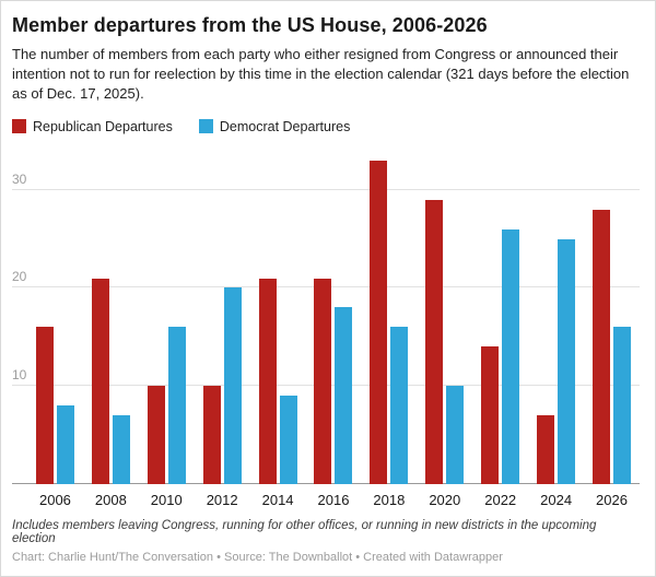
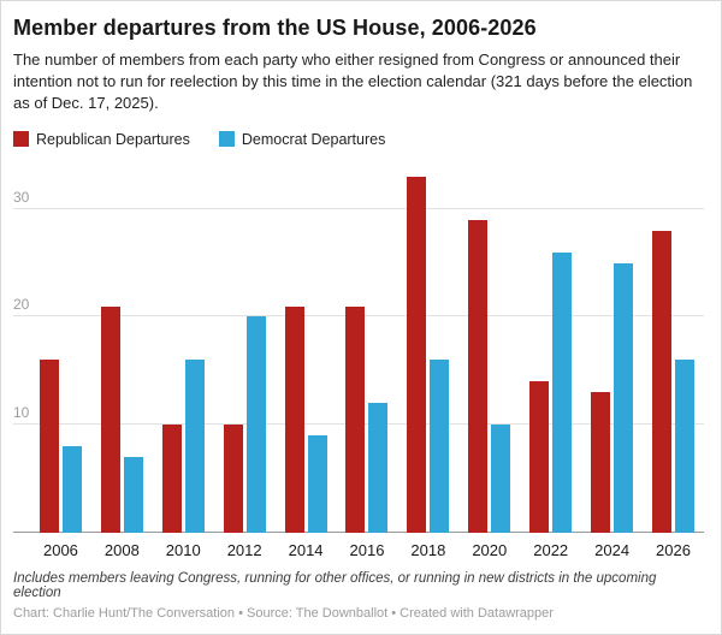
Democrat Departures/2016: 18 -> 12
Republican Departures/2024: 7 -> 13
